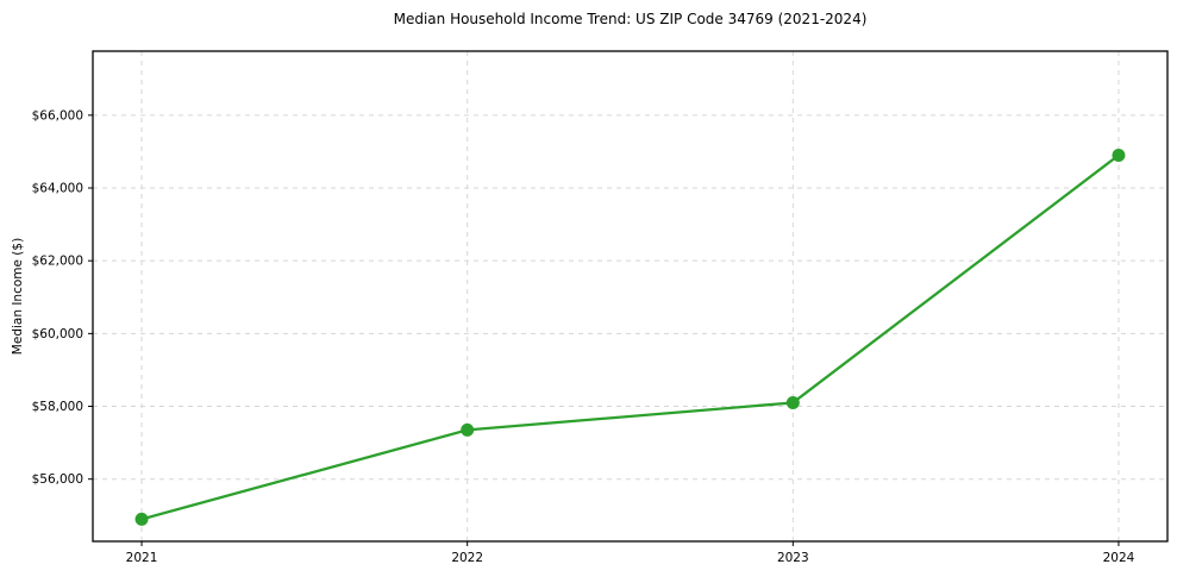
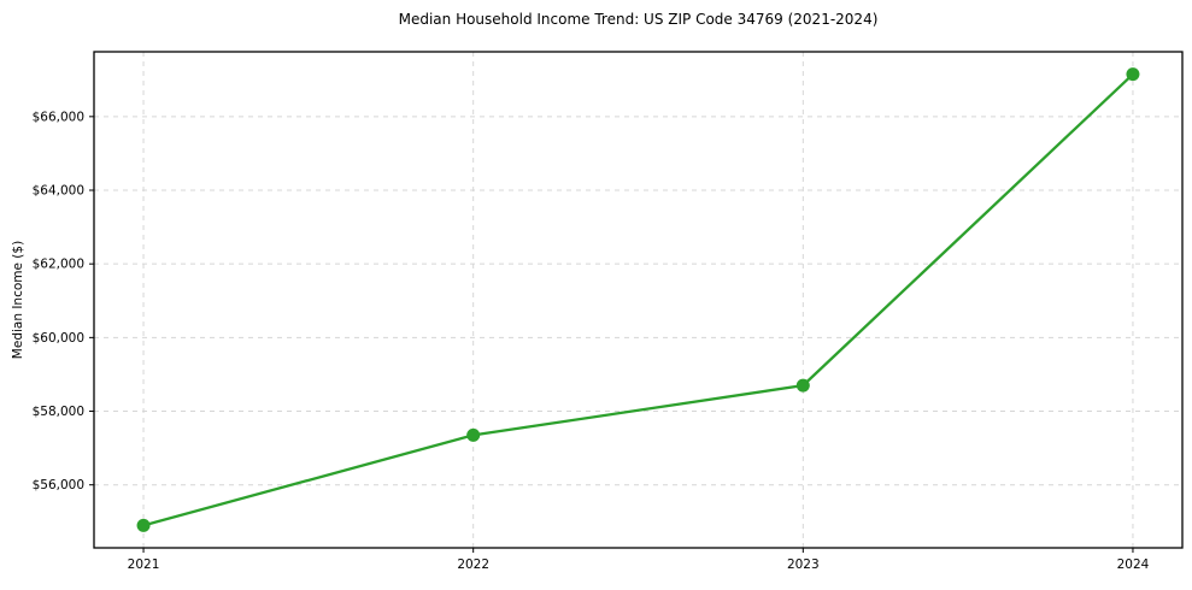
2023: $58100 -> $58700
2024: $64900 -> $67200
